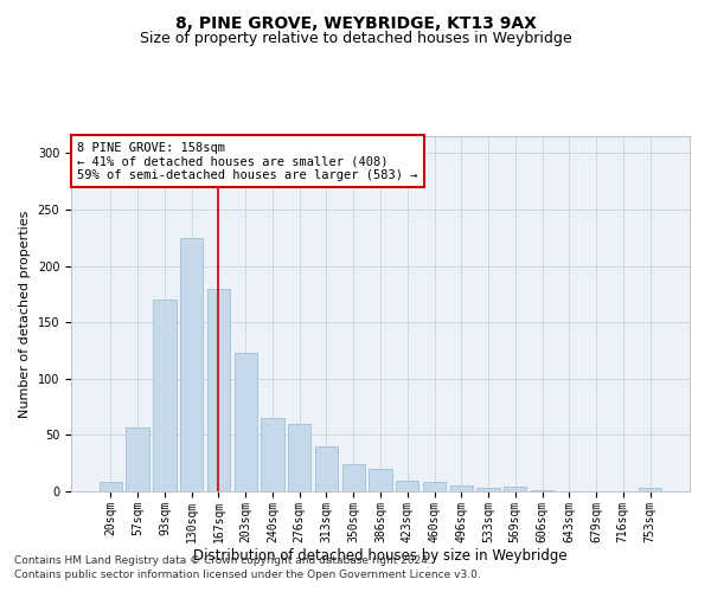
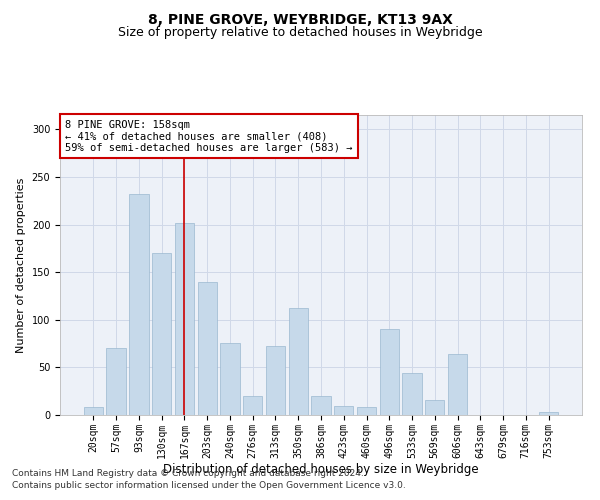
57sqm: 57 -> 70
93sqm: 170 -> 232
130sqm: 225 -> 170
167sqm: 180 -> 202
203sqm: 123 -> 140
240sqm: 65 -> 76
276sqm: 60 -> 20
313sqm: 40 -> 72
350sqm: 24 -> 112
496sqm: 5 -> 90
533sqm: 3 -> 44
569sqm: 4 -> 16
606sqm: 1 -> 64
